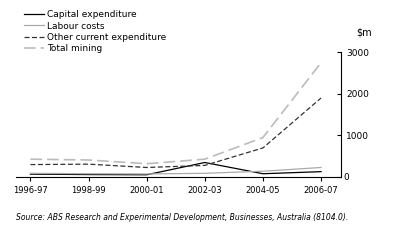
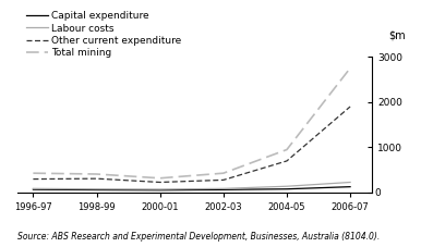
Capital expenditure/2002-03: 350 -> 60
